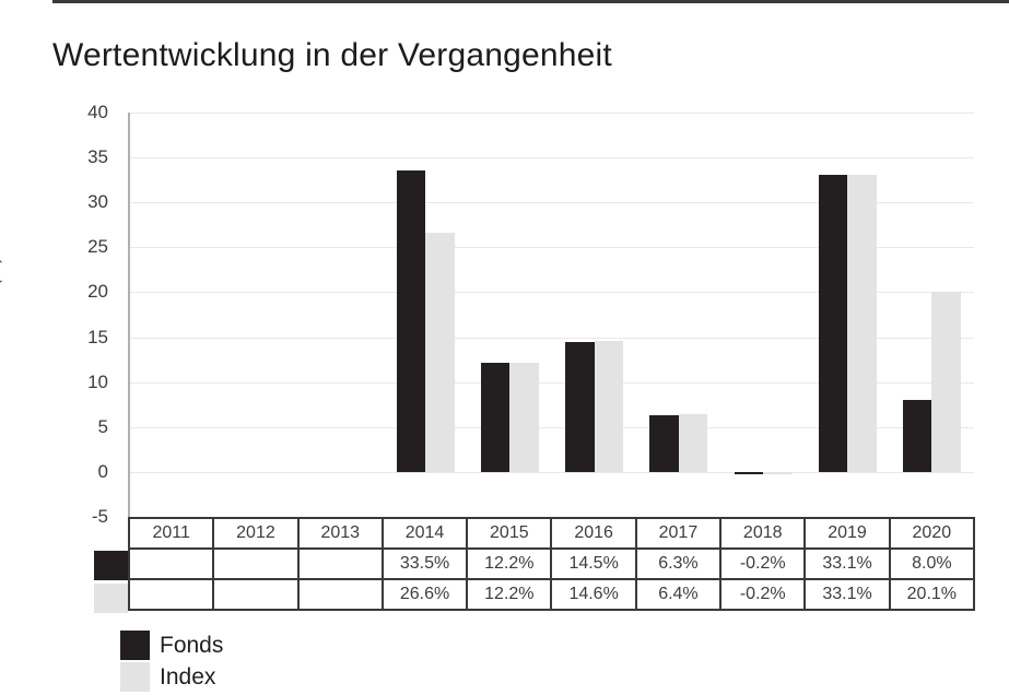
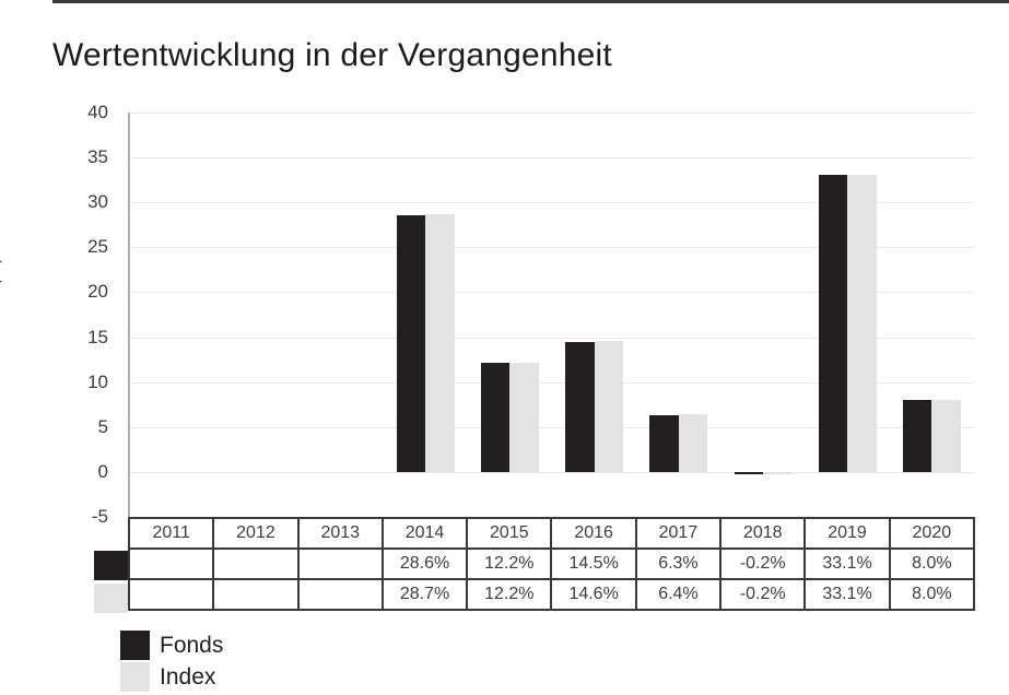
Fonds/2014: 33.5% -> 28.6%
Index/2014: 26.6% -> 28.7%
Index/2020: 20.1% -> 8.0%
